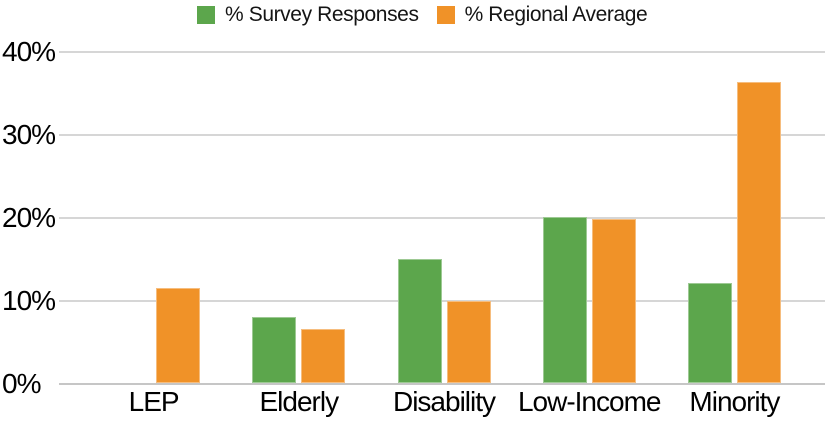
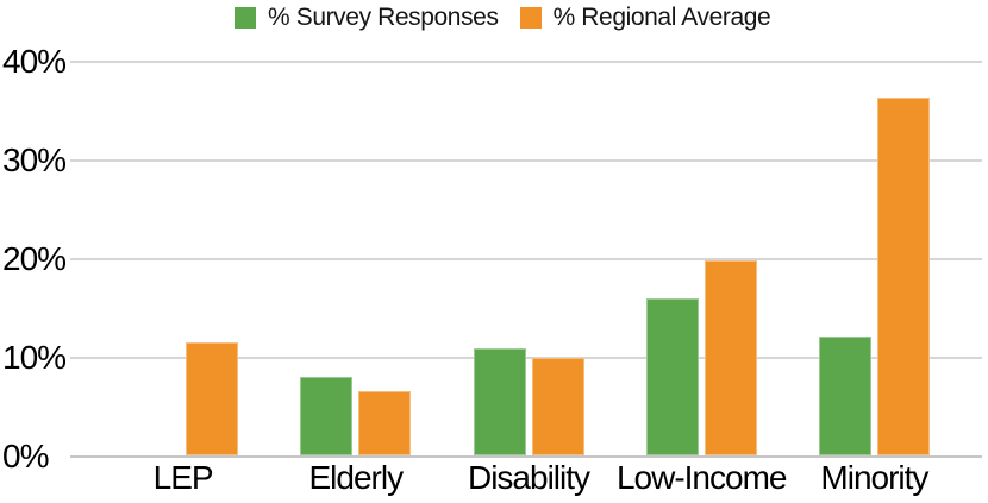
% Survey Responses/Disability: 15% -> 11%
% Survey Responses/Low-Income: 20% -> 16%
